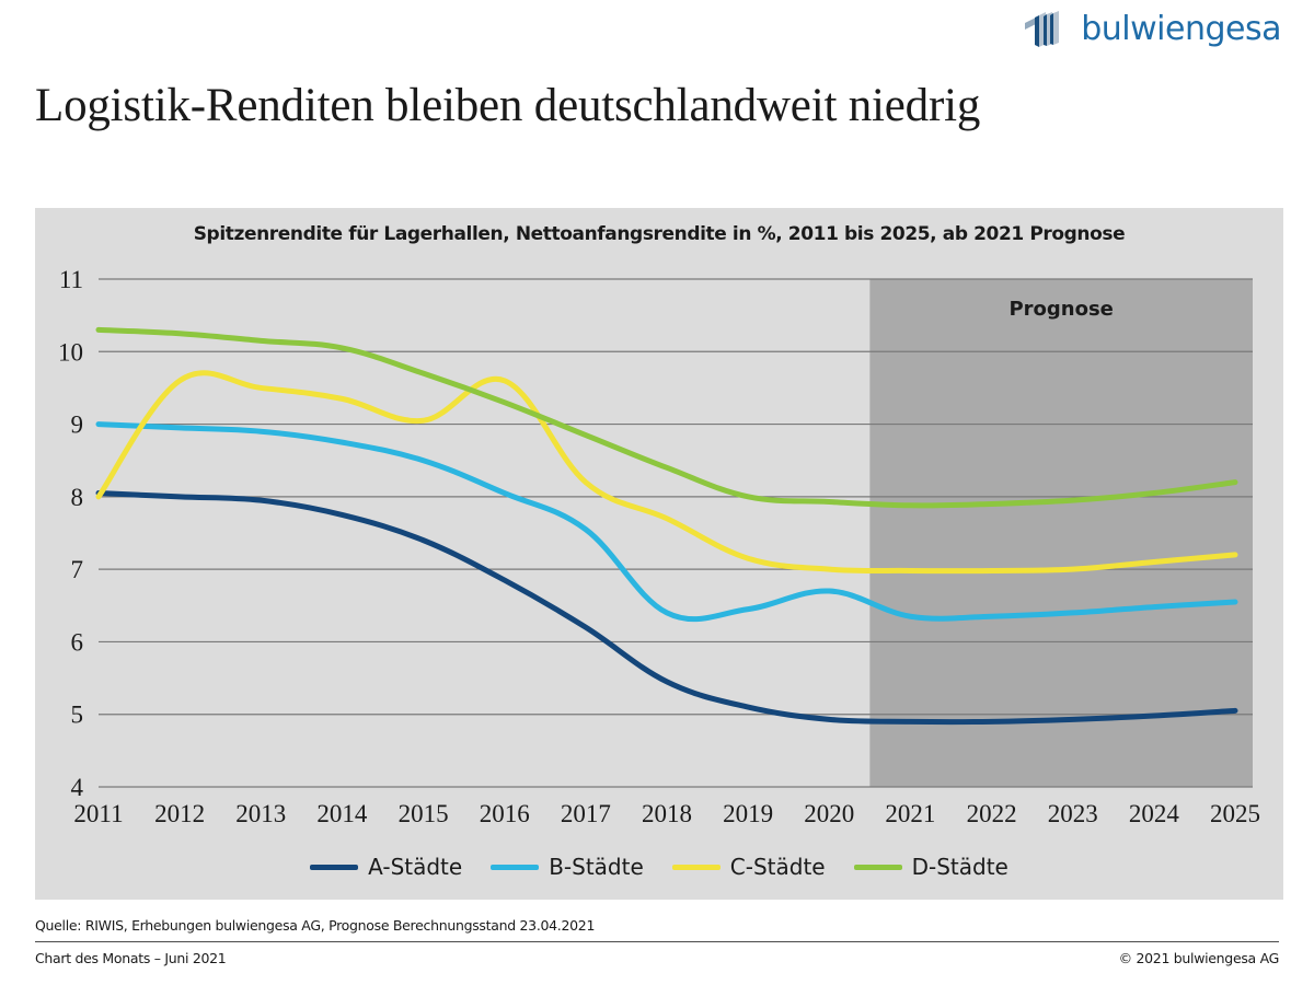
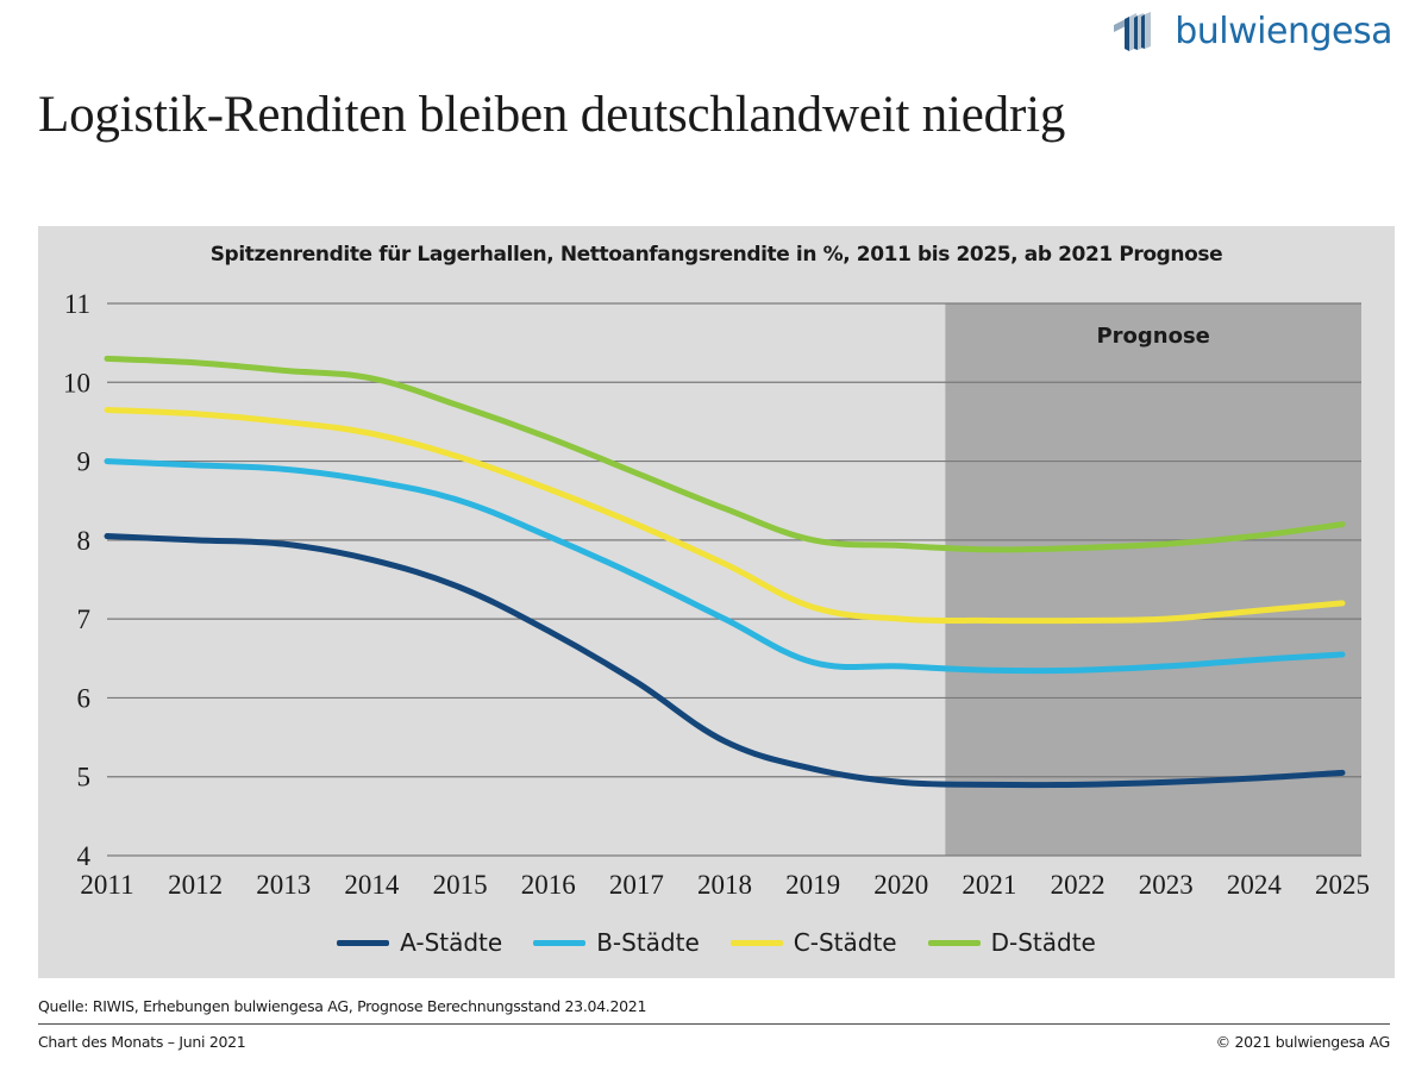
C-Städte/2011: 8.0 -> 9.7
C-Städte/2016: 9.6 -> 8.7
B-Städte/2018: 6.4 -> 7.0
B-Städte/2020: 6.7 -> 6.4
